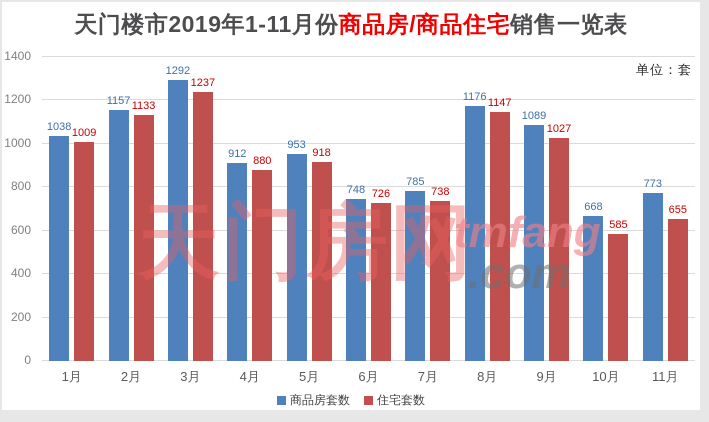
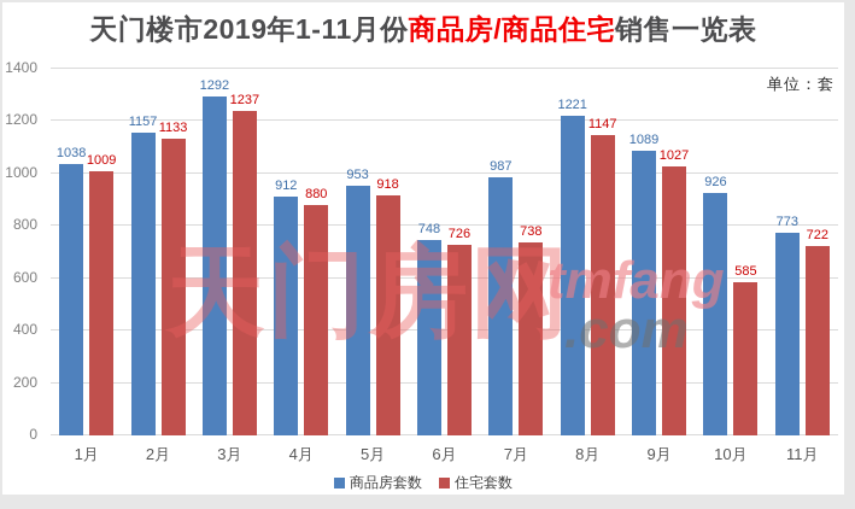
商品房套数/7月: 785 -> 987
商品房套数/8月: 1176 -> 1221
商品房套数/10月: 668 -> 926
住宅套数/11月: 655 -> 722
